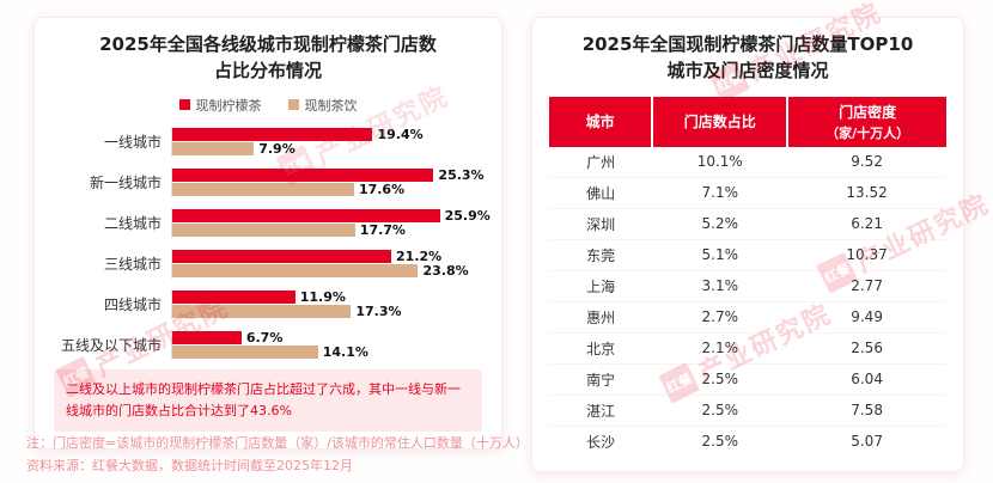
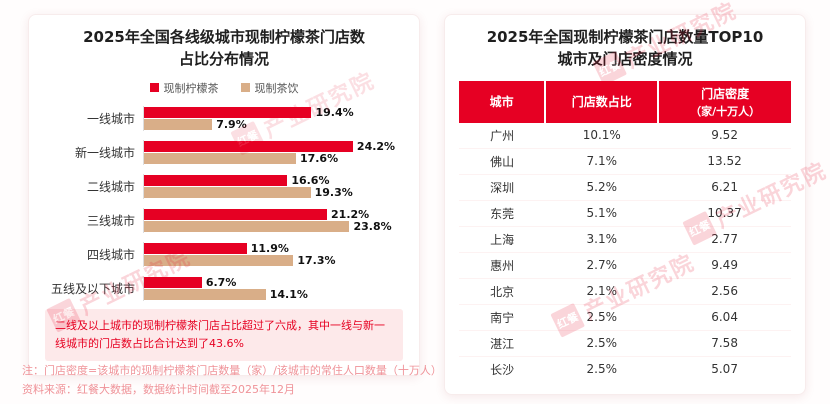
2025年全国各线级城市现制柠檬茶门店数占比分布情况/现制柠檬茶/新一线城市: 25.3% -> 24.2%
2025年全国各线级城市现制柠檬茶门店数占比分布情况/现制柠檬茶/二线城市: 25.9% -> 16.6%
2025年全国各线级城市现制柠檬茶门店数占比分布情况/现制茶饮/二线城市: 17.7% -> 19.3%
